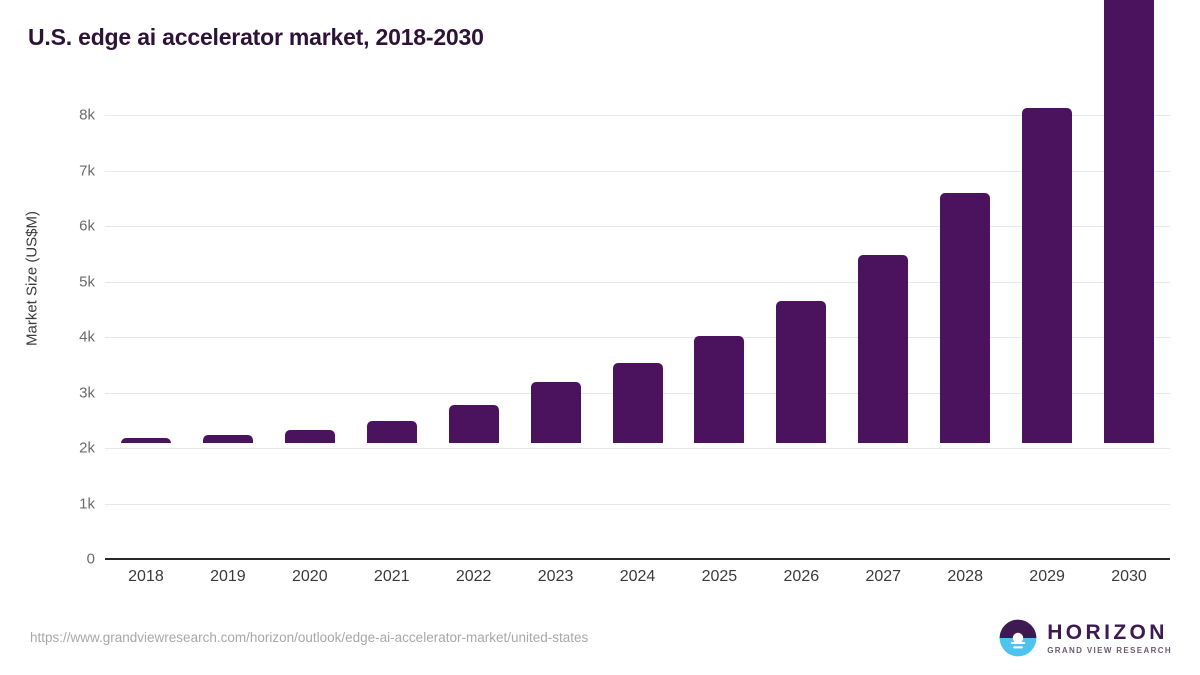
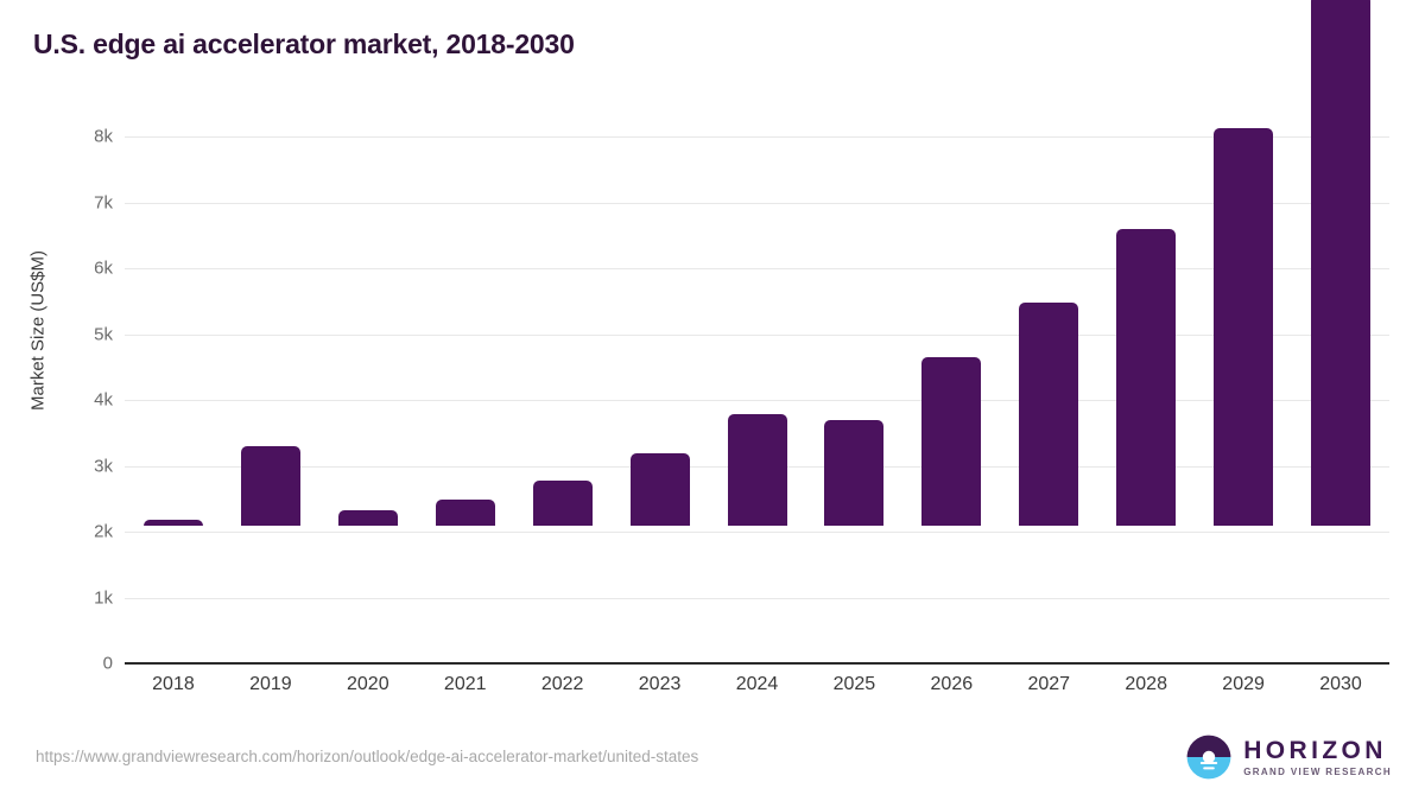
2019: 0.2k -> 1.2k
2024: 1.4k -> 1.7k
2025: 1.9k -> 1.6k
